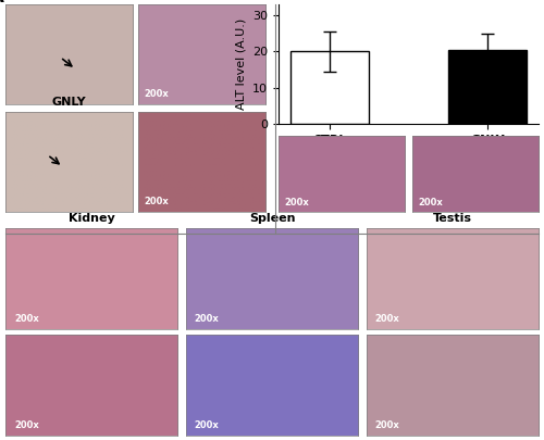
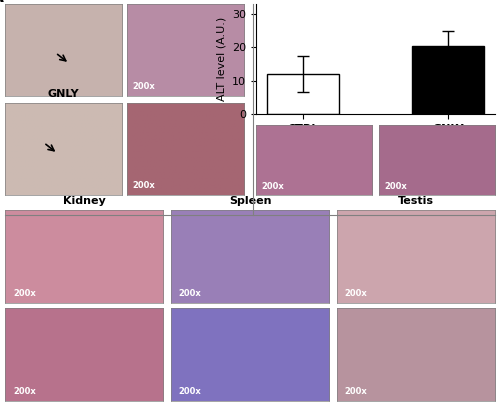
CTRL: 20.0 -> 12.0
